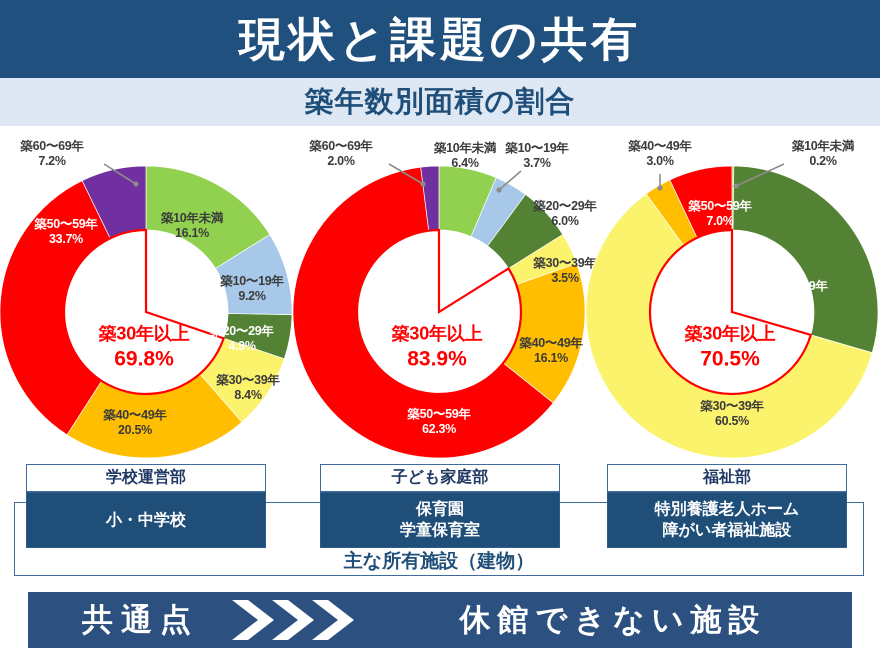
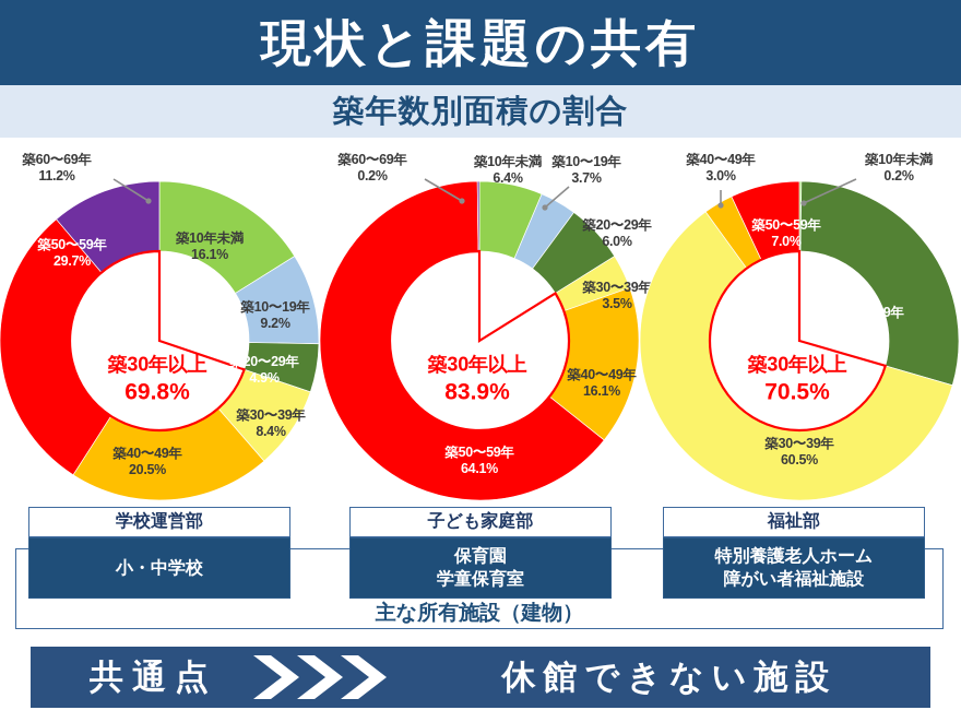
学校運営部/築50〜59年: 33.7% -> 29.7%
学校運営部/築60〜69年: 7.2% -> 11.2%
子ども家庭部/築50〜59年: 62.3% -> 64.1%
子ども家庭部/築60〜69年: 2.0% -> 0.2%
